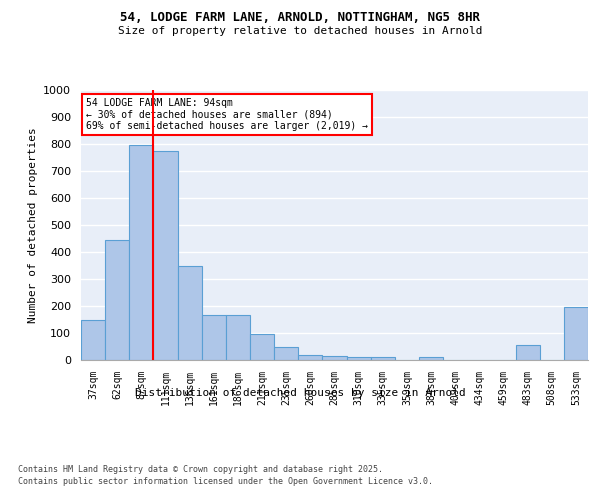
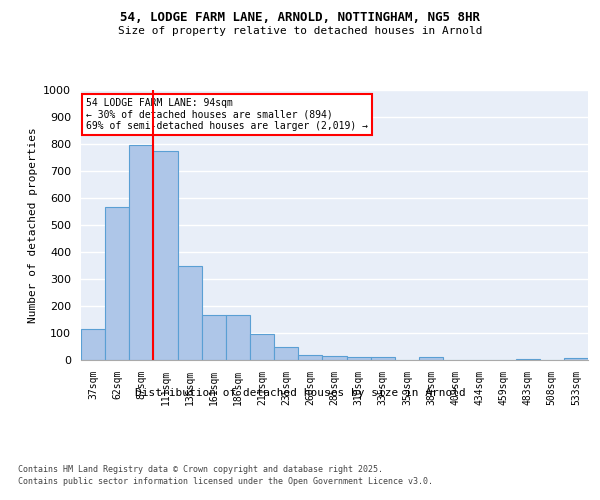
37sqm: 150 -> 113
62sqm: 445 -> 565
483sqm: 55 -> 5
533sqm: 195 -> 7
